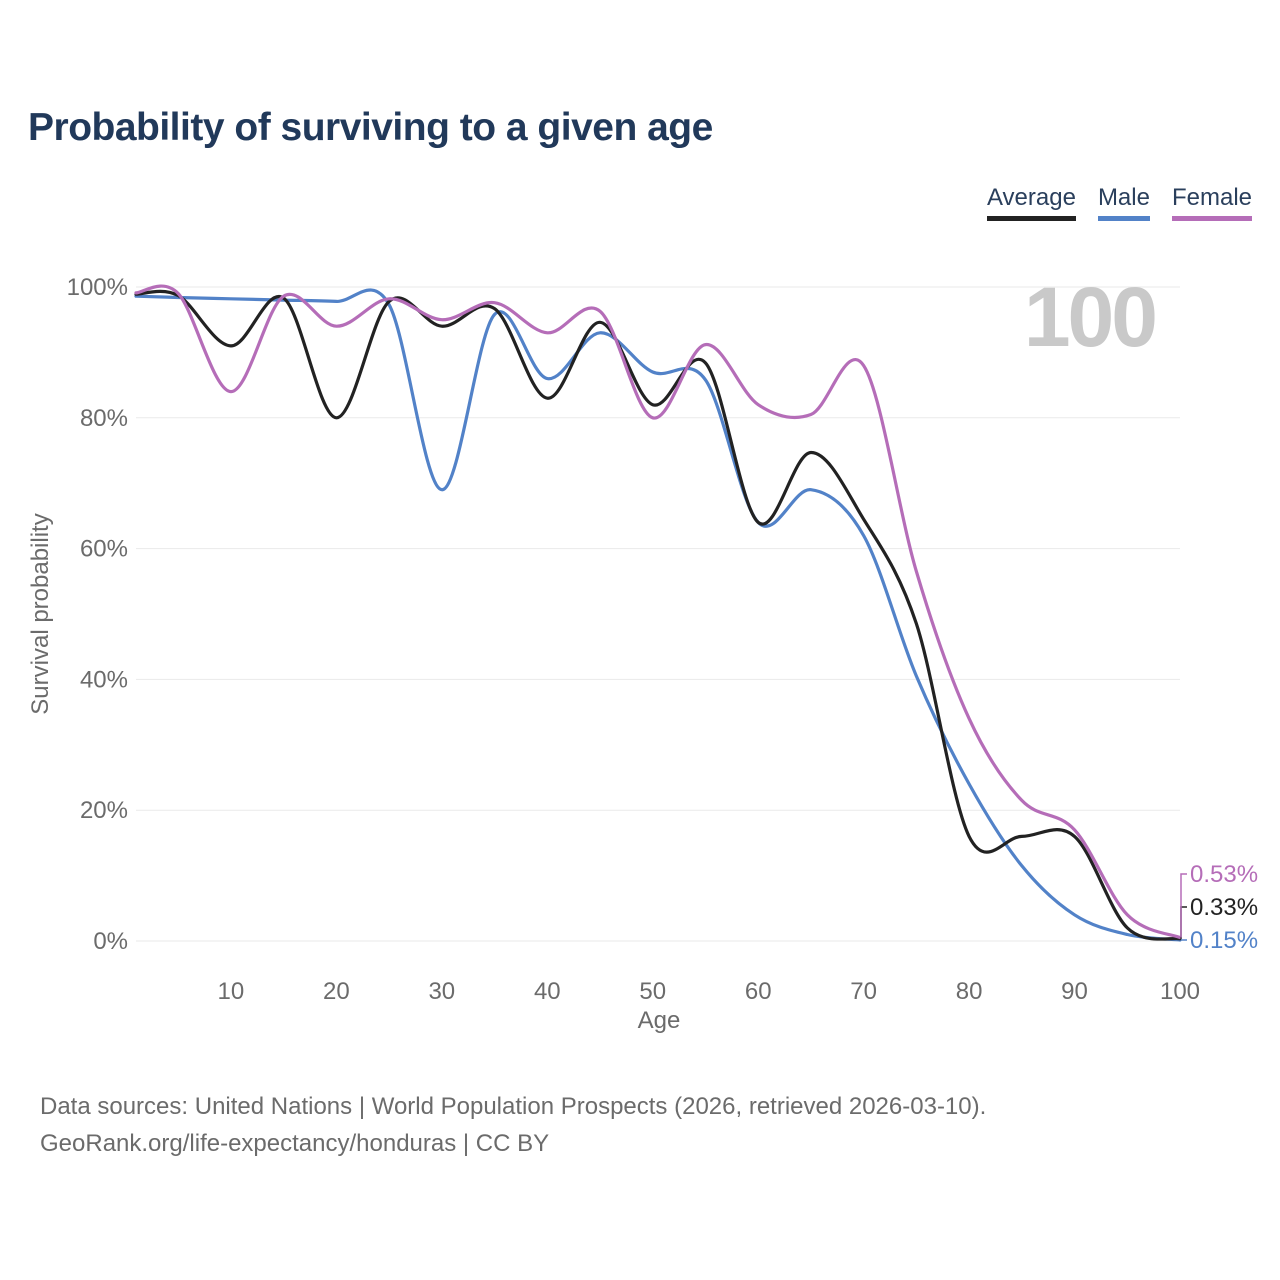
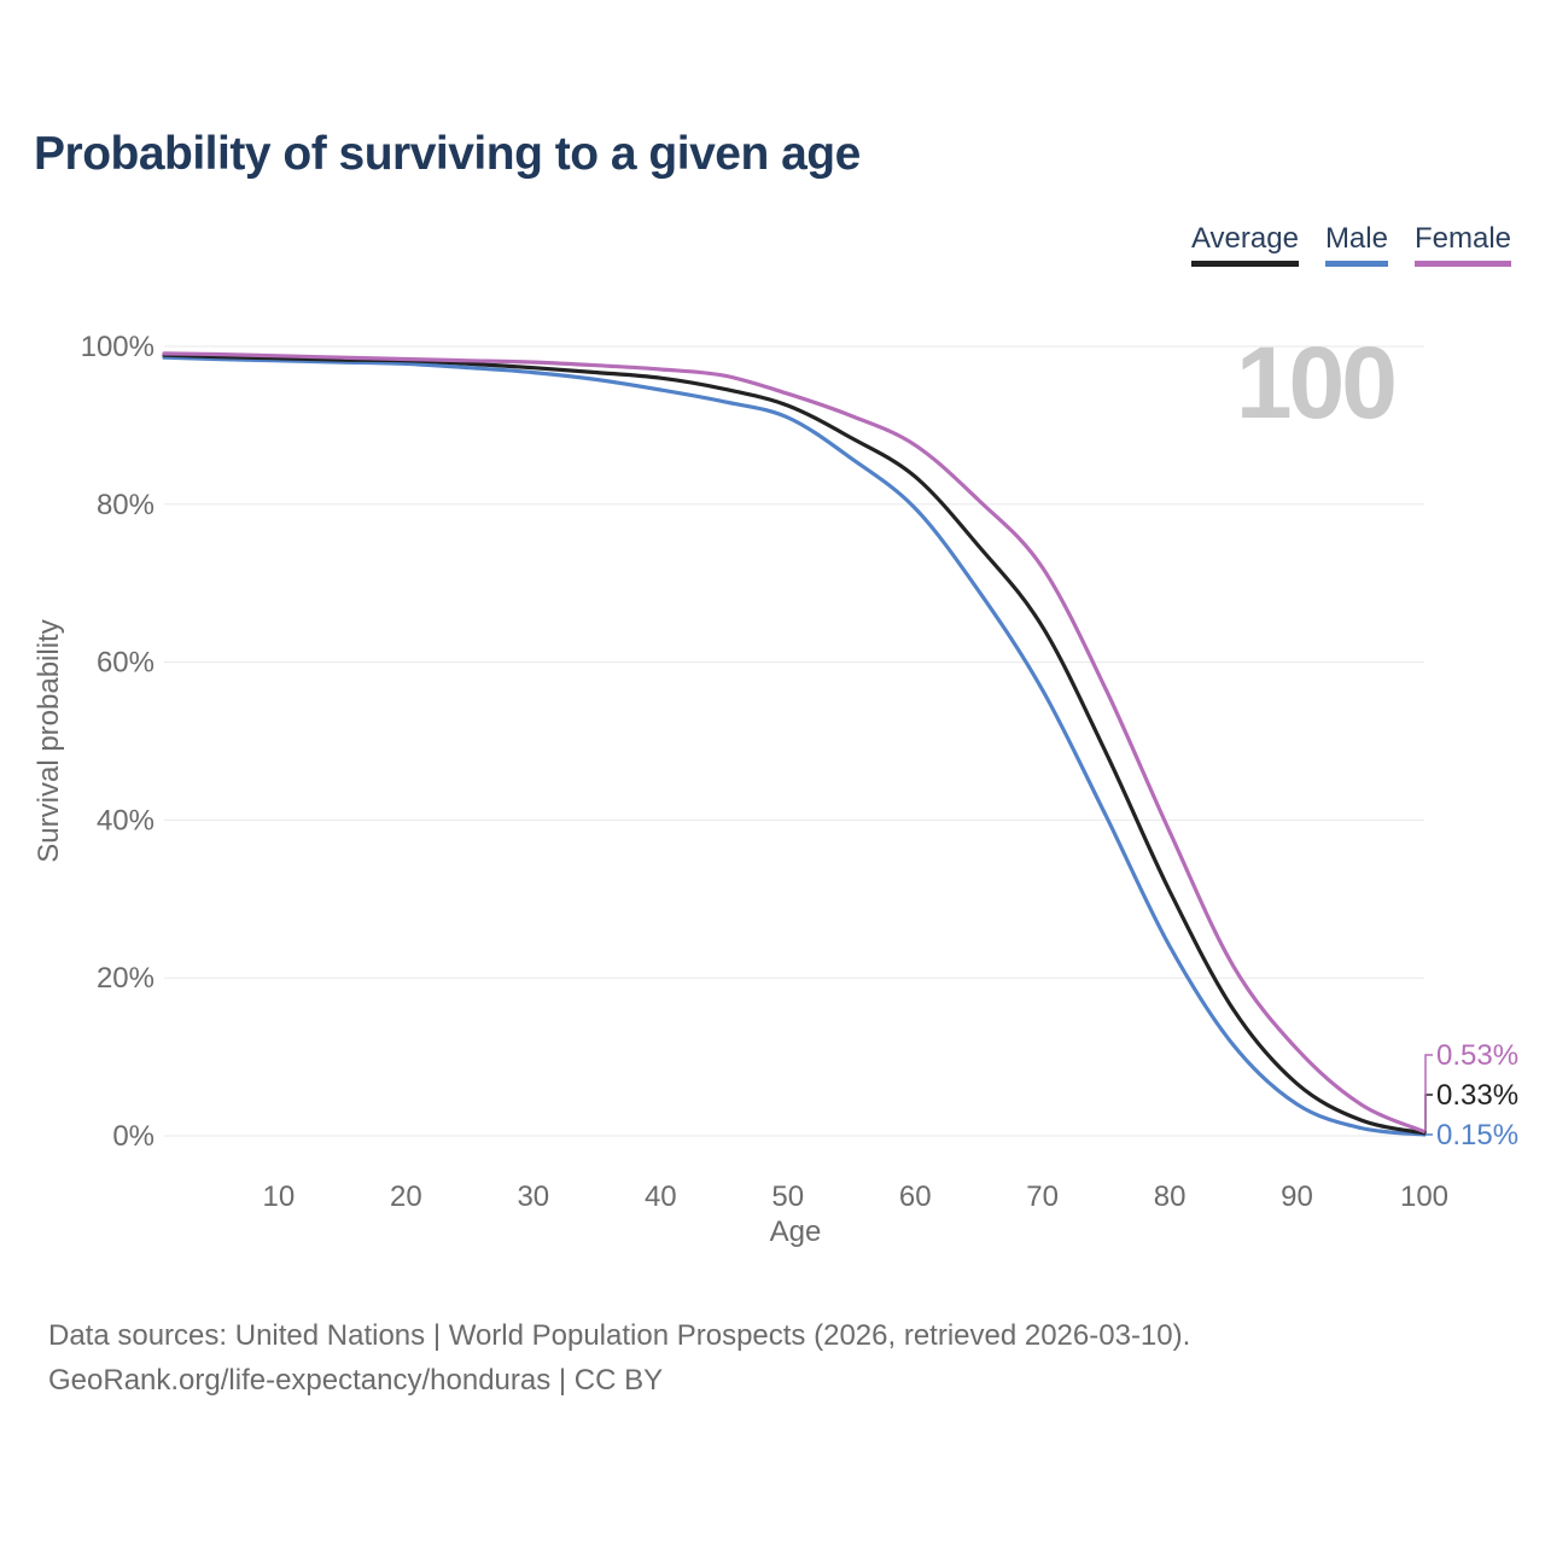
Average/10: 91% -> 98%
Female/10: 84% -> 99%
Average/20: 80% -> 98%
Female/20: 94% -> 98%
Average/30: 94% -> 97%
Male/30: 69% -> 97%
Female/30: 95% -> 98%
Average/40: 83% -> 96%
Male/40: 86% -> 94%
Female/40: 93% -> 97%
Average/50: 82% -> 92%
Male/50: 87% -> 91%
Female/50: 80% -> 94%
Average/60: 64% -> 84%
Male/60: 64% -> 80%
Female/60: 82% -> 88%
Male/70: 62% -> 56%
Female/70: 88% -> 72%
Average/80: 16% -> 31%
Female/80: 34% -> 38%
Average/90: 16% -> 7%
Female/90: 17% -> 11%
